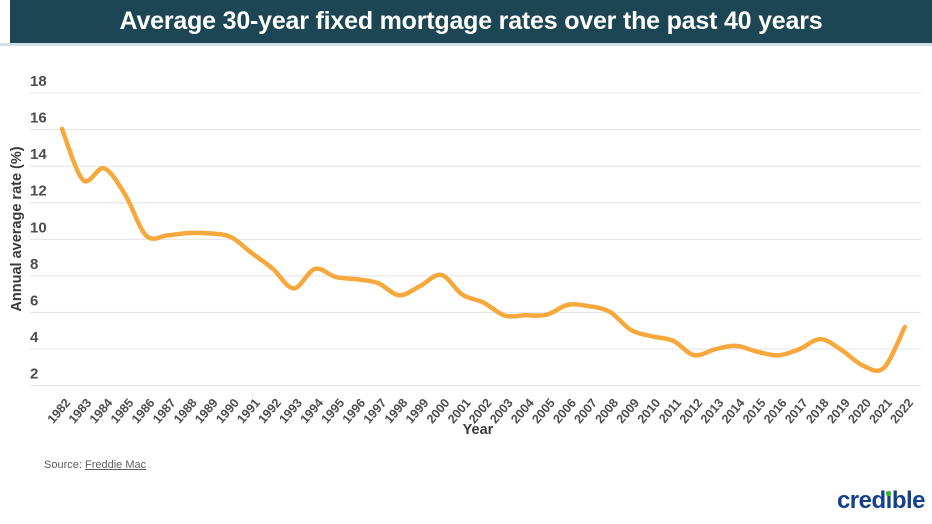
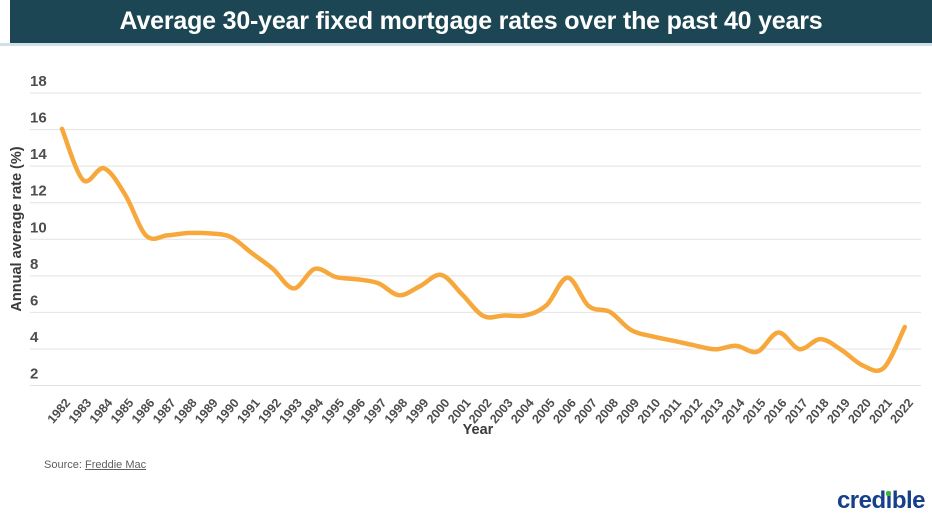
2002: 6.5 -> 5.8
2005: 5.9 -> 6.4
2006: 6.4 -> 7.9
2012: 3.7 -> 4.2
2016: 3.6 -> 4.9
